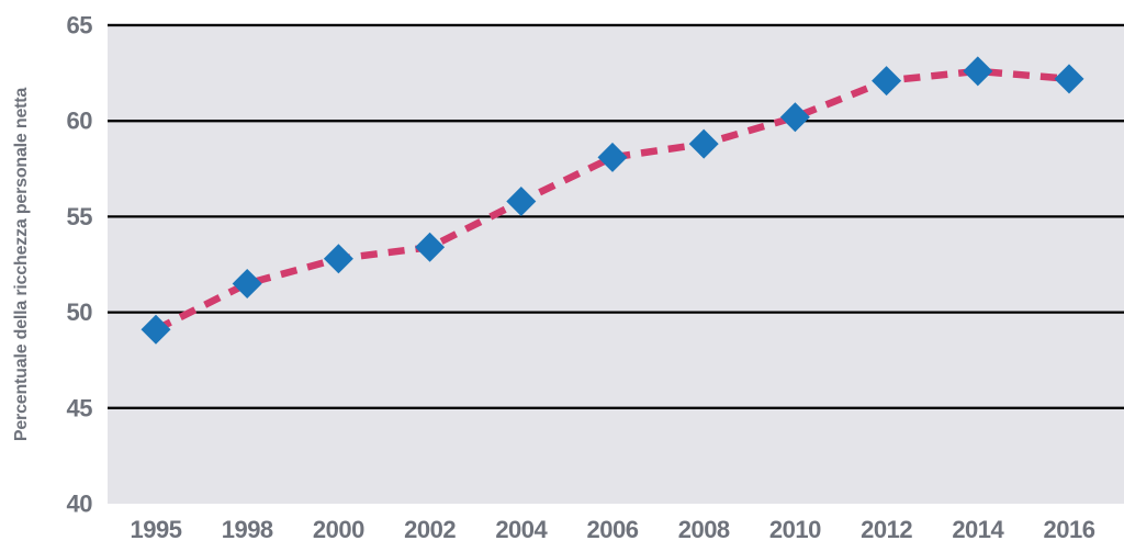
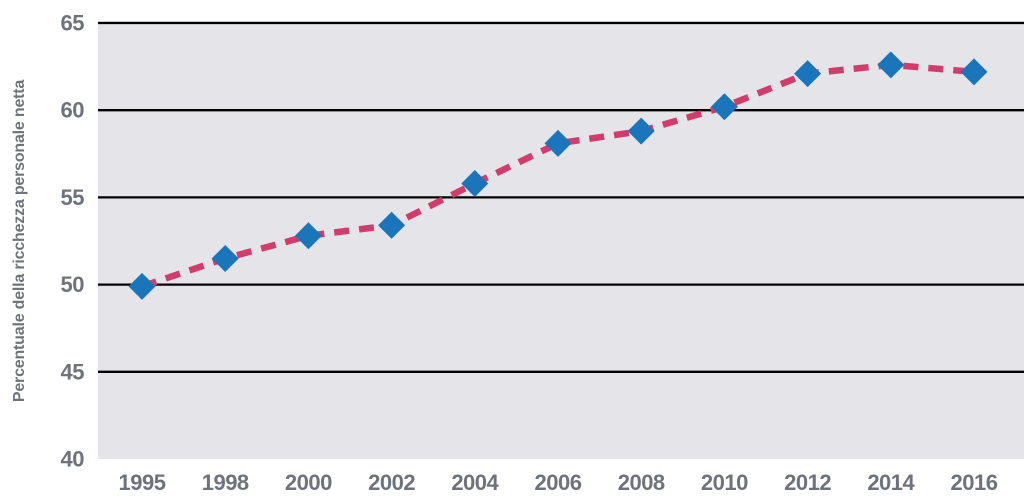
1995: 49.1 -> 49.9
